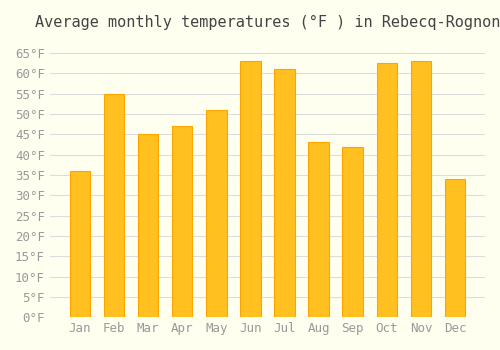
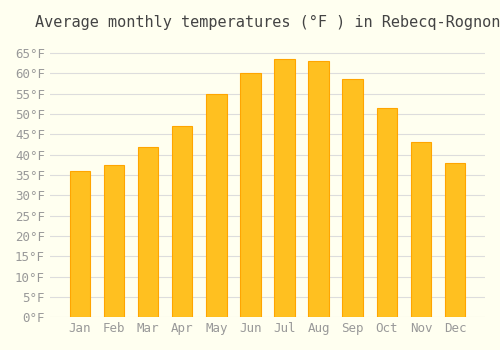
Feb: 55.0°F -> 37.5°F
Mar: 45.0°F -> 42.0°F
May: 51.0°F -> 55.0°F
Jun: 63.0°F -> 60.0°F
Jul: 61.0°F -> 63.5°F
Aug: 43.0°F -> 63.0°F
Sep: 42.0°F -> 58.5°F
Oct: 62.5°F -> 51.5°F
Nov: 63.0°F -> 43.0°F
Dec: 34.0°F -> 38.0°F
